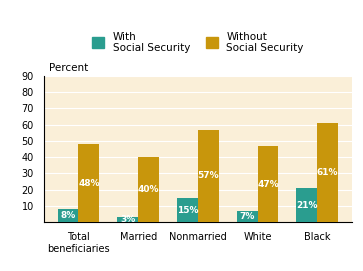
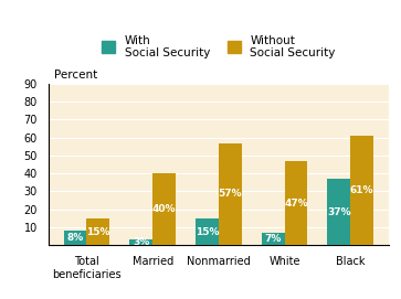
Without Social Security/Total beneficiaries: 48% -> 15%
With Social Security/Black: 21% -> 37%
